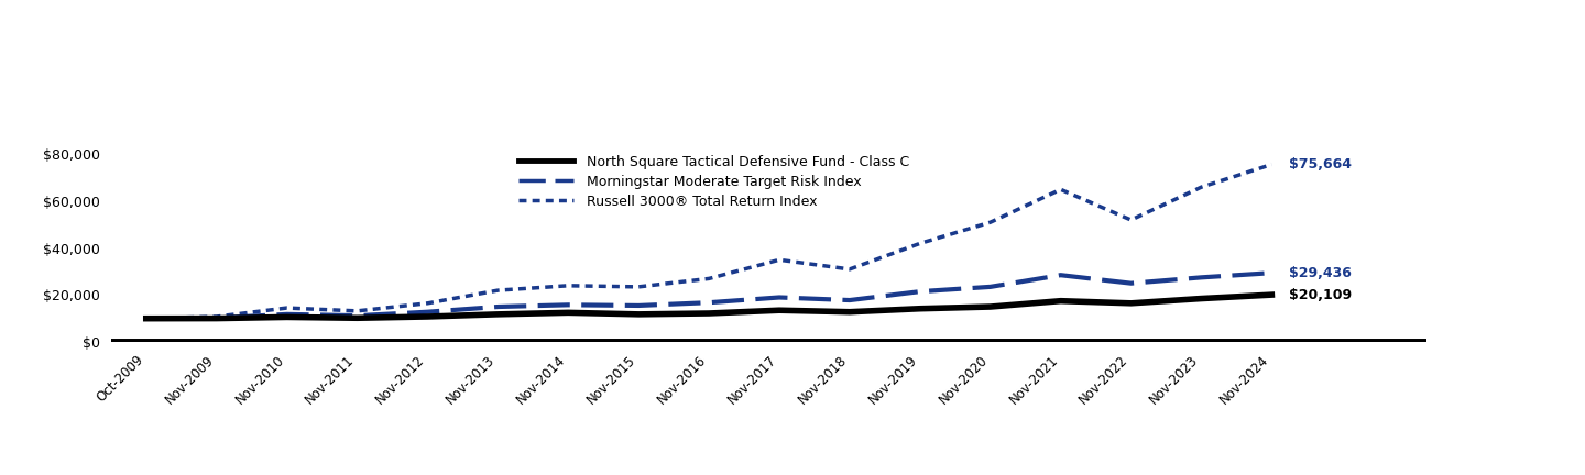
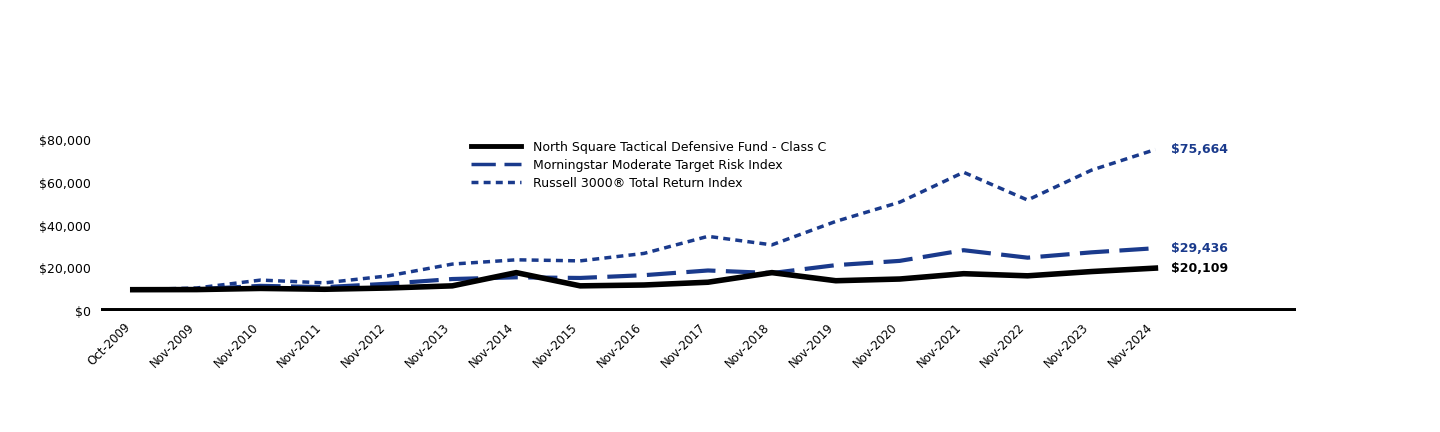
North Square Tactical Defensive Fund - Class C/Nov-2014: $12,500 -> $18,000
North Square Tactical Defensive Fund - Class C/Nov-2018: $12,800 -> $18,000
